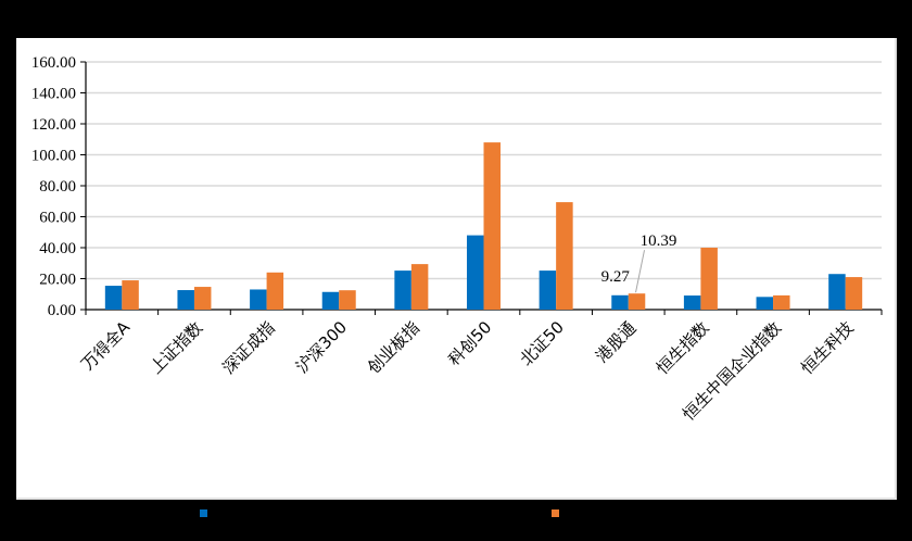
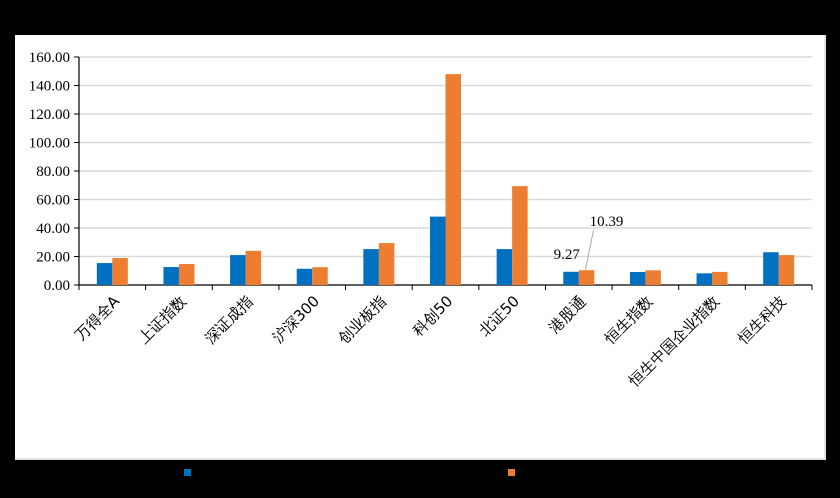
20240924市盈率估值/深证成指: 13 -> 21
20250430市盈率估值/科创50: 108 -> 148
20250430市盈率估值/恒生指数: 40 -> 10
